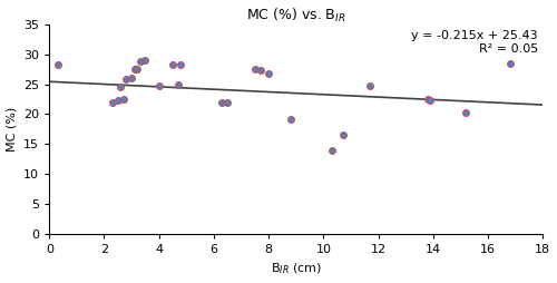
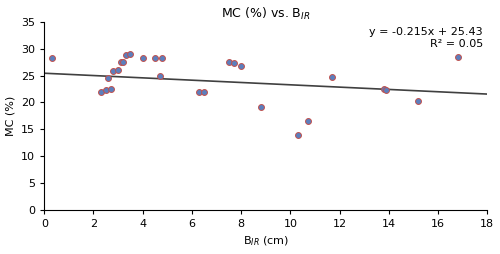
4: 24.8 -> 28.3
